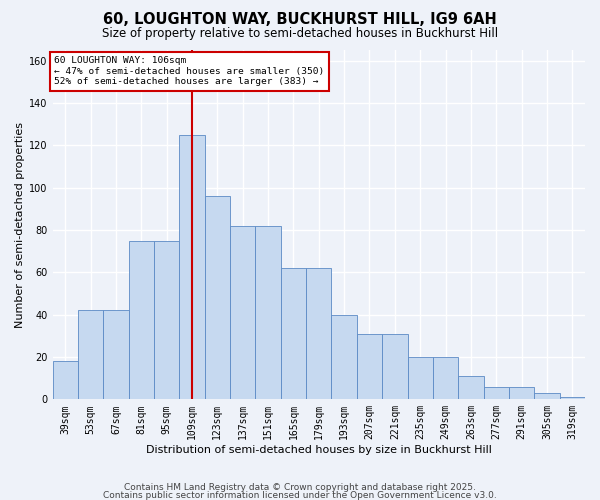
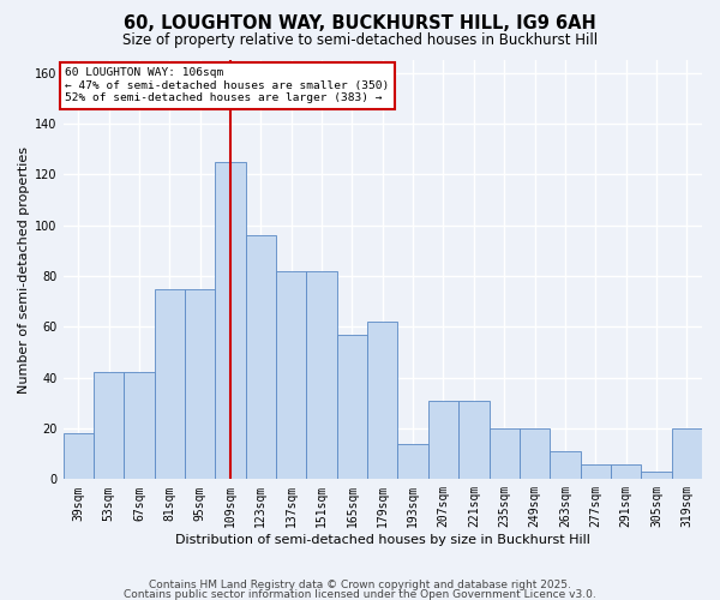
165sqm: 62 -> 57
193sqm: 40 -> 14
319sqm: 1 -> 20
